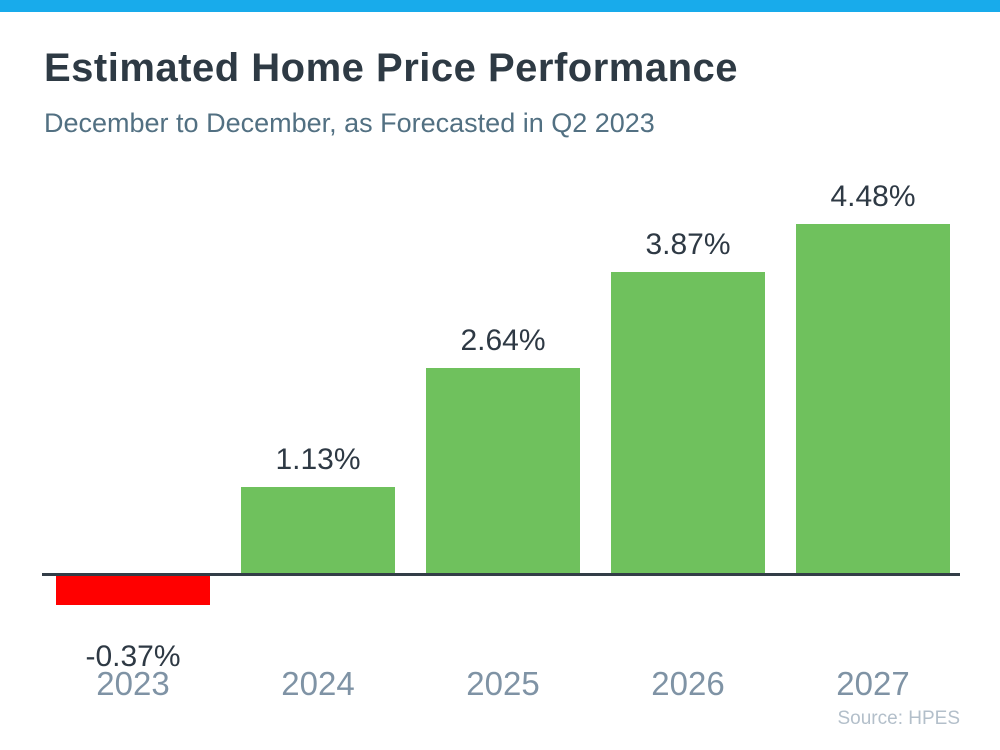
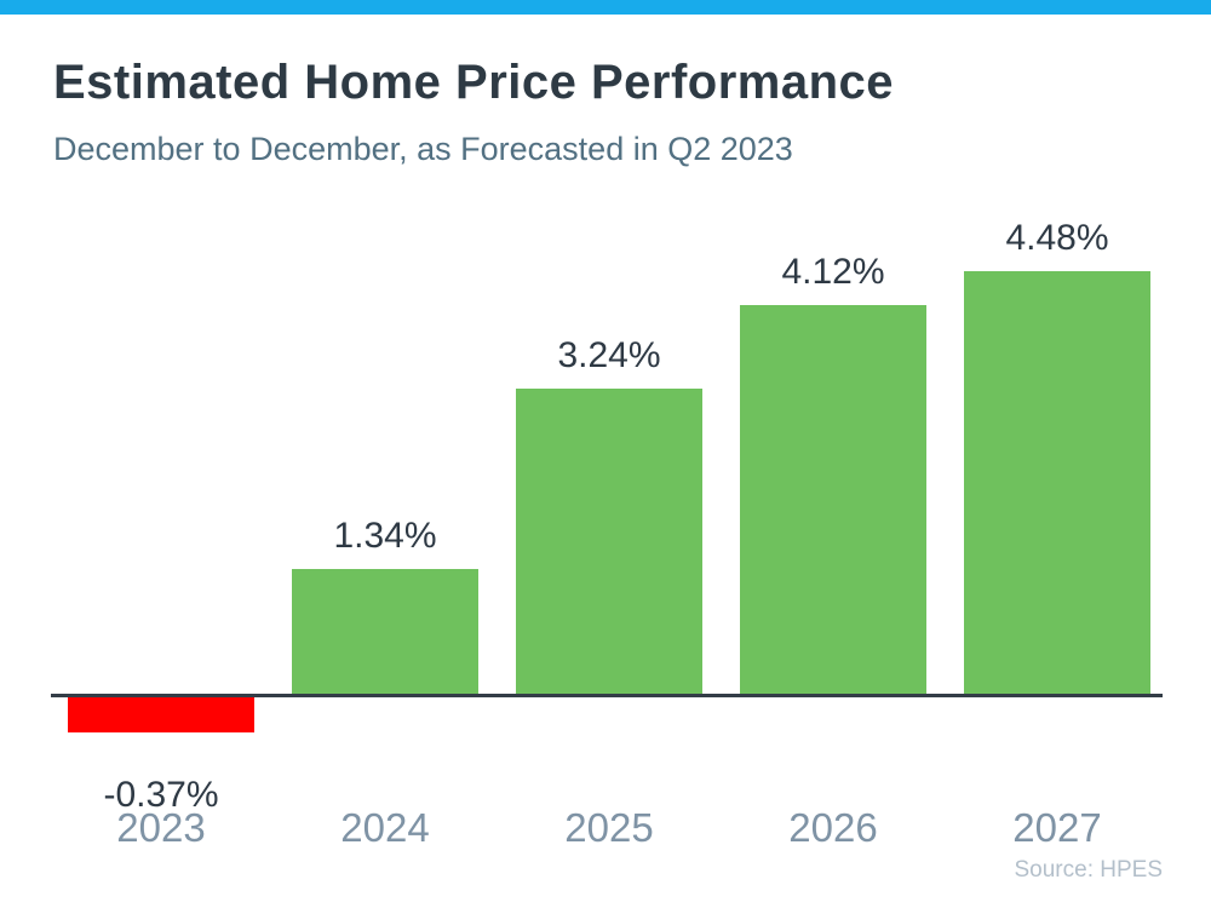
2024: 1.13% -> 1.34%
2025: 2.64% -> 3.24%
2026: 3.87% -> 4.12%
